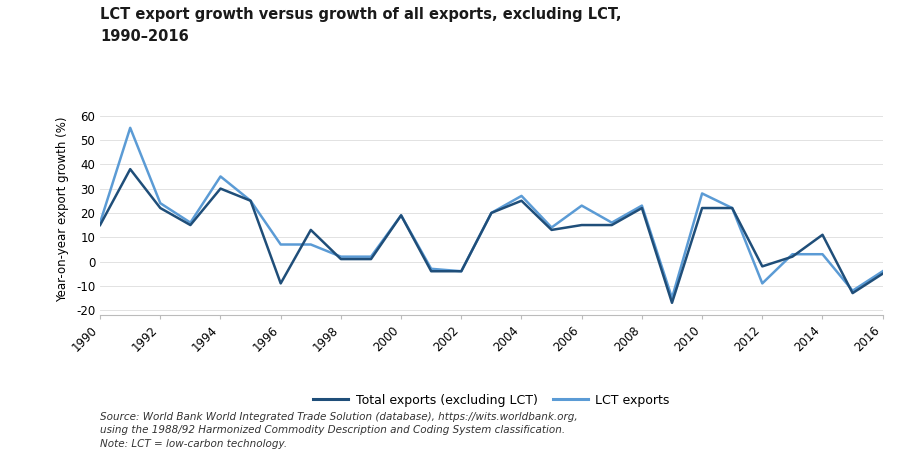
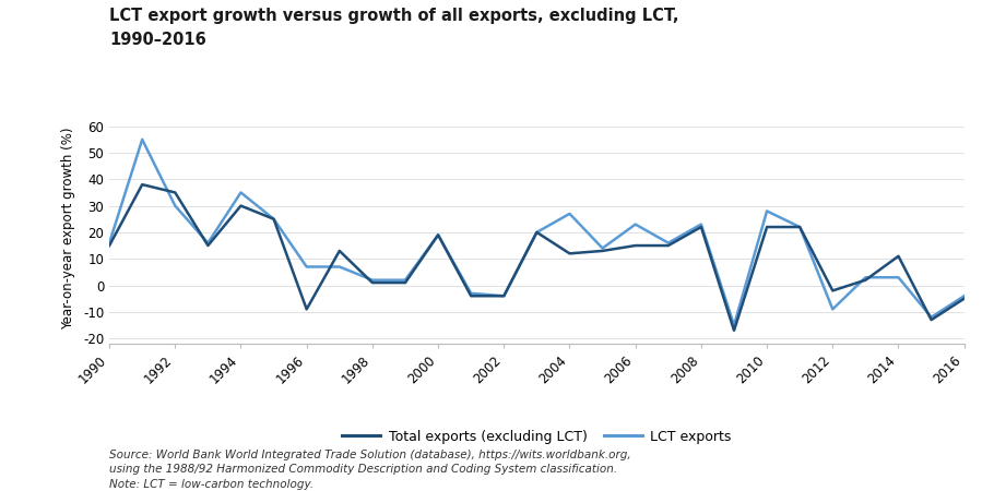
Total exports (excluding LCT)/1992: 22 -> 35
LCT exports/1992: 24 -> 30
Total exports (excluding LCT)/2004: 25 -> 12
